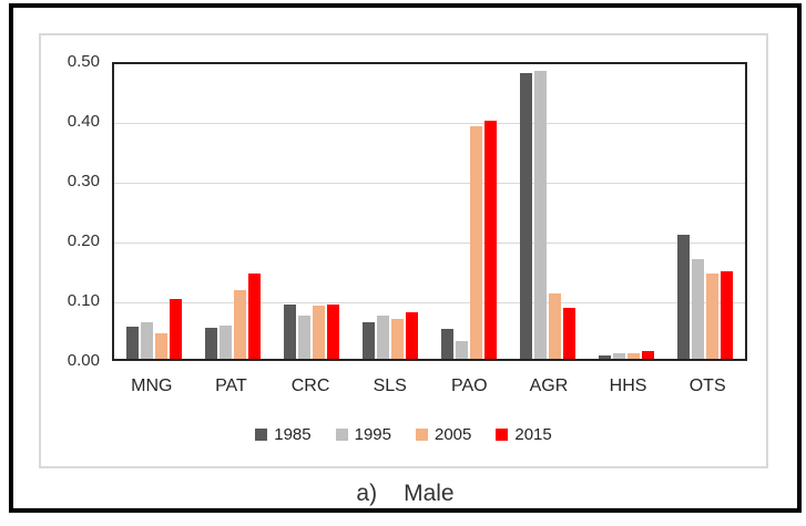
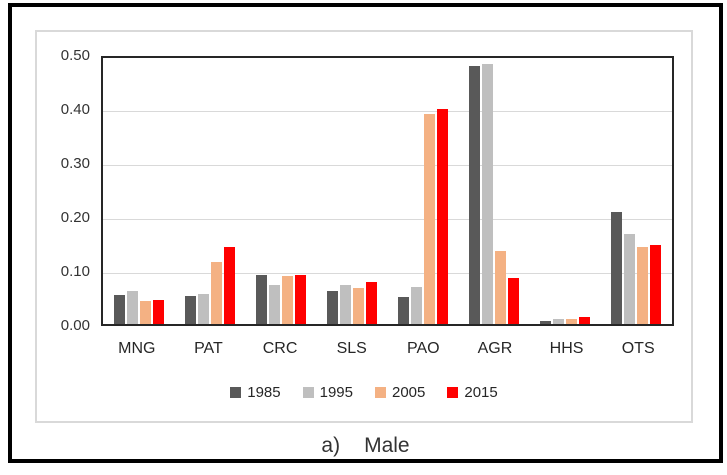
2015/MNG: 0.10 -> 0.04
1995/PAO: 0.03 -> 0.07
2005/AGR: 0.11 -> 0.14
